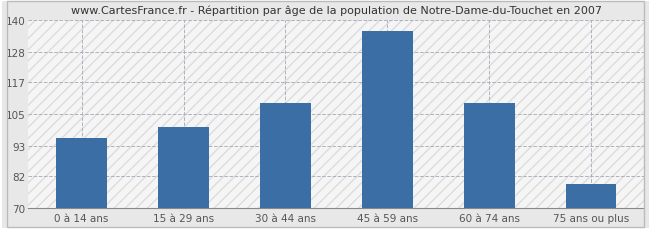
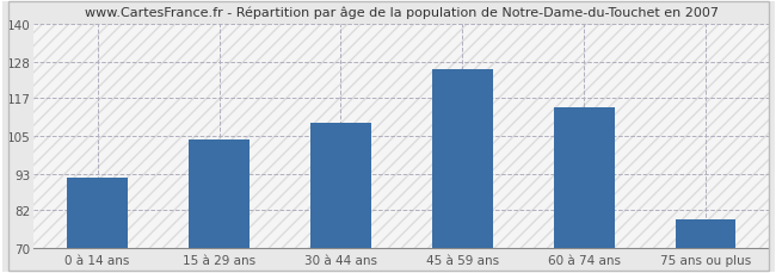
0 à 14 ans: 96 -> 92
15 à 29 ans: 100 -> 104
45 à 59 ans: 136 -> 126
60 à 74 ans: 109 -> 114
